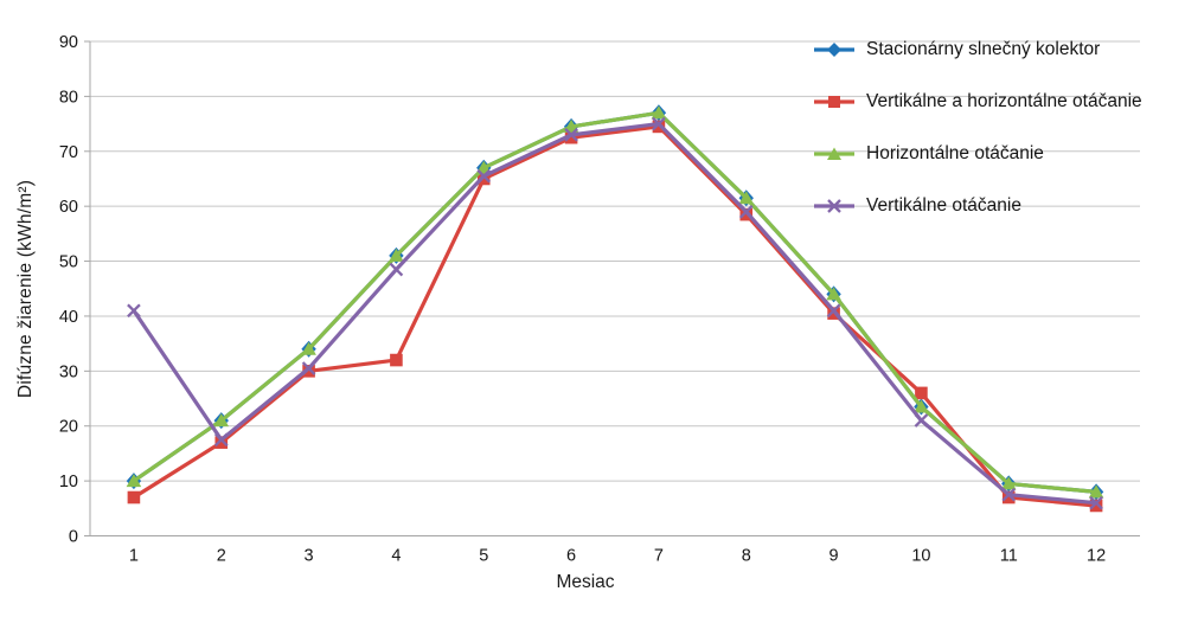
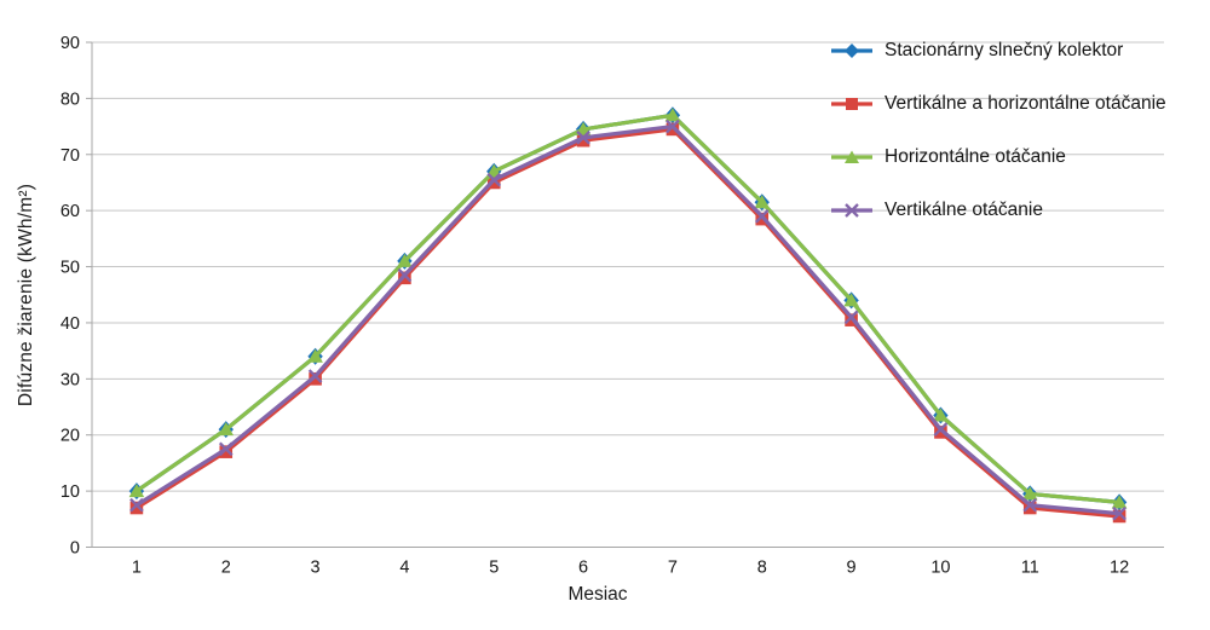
Vertikálne otáčanie/1: 41 -> 8
Vertikálne a horizontálne otáčanie/4: 32 -> 48
Vertikálne a horizontálne otáčanie/10: 26 -> 20
